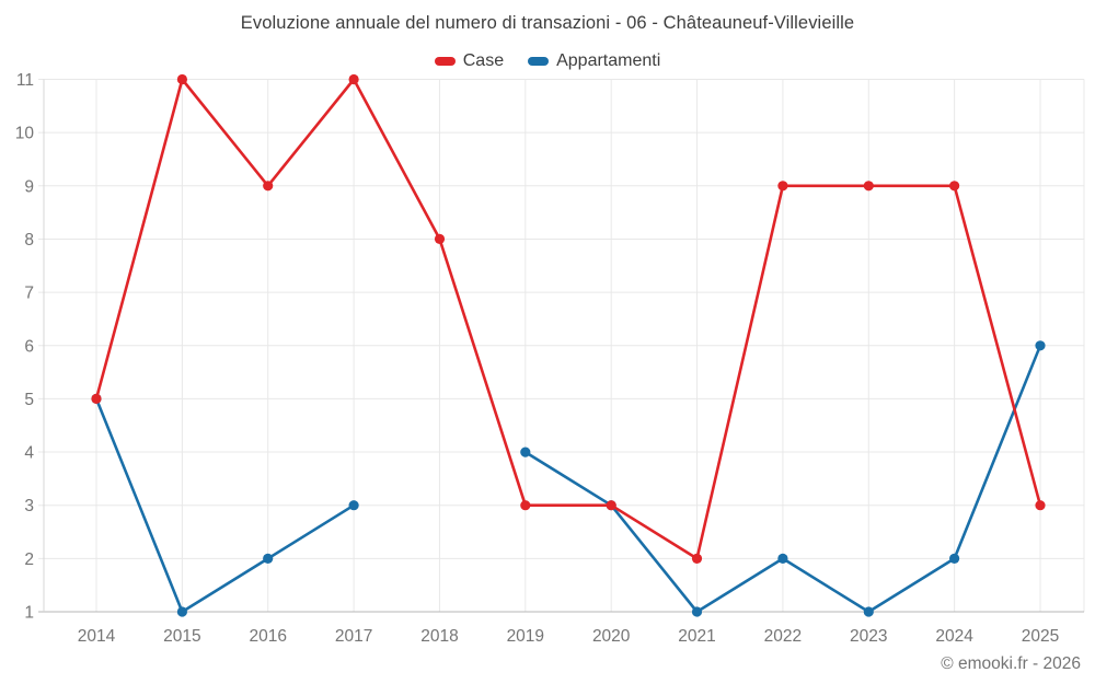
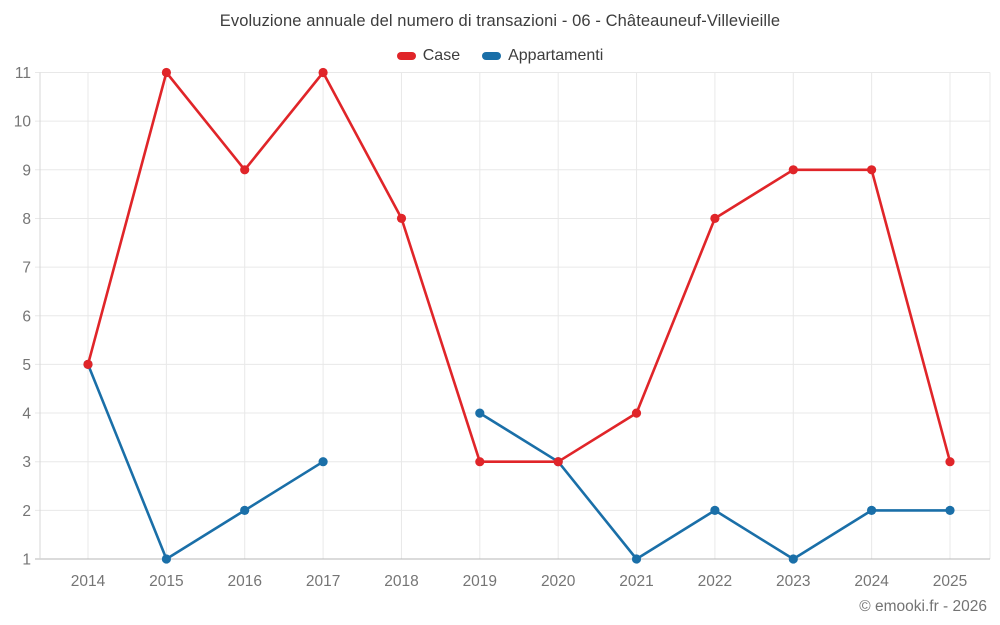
Case/2021: 2 -> 4
Case/2022: 9 -> 8
Appartamenti/2025: 6 -> 2
